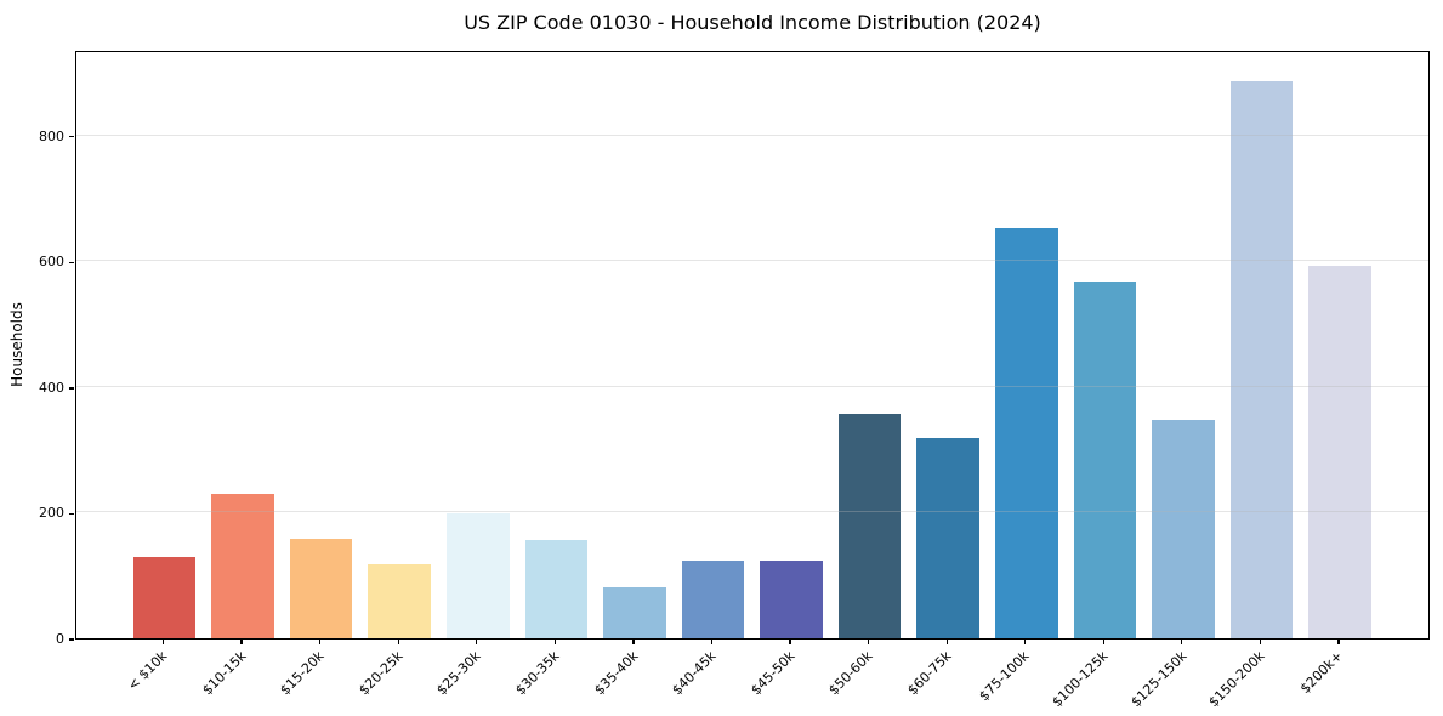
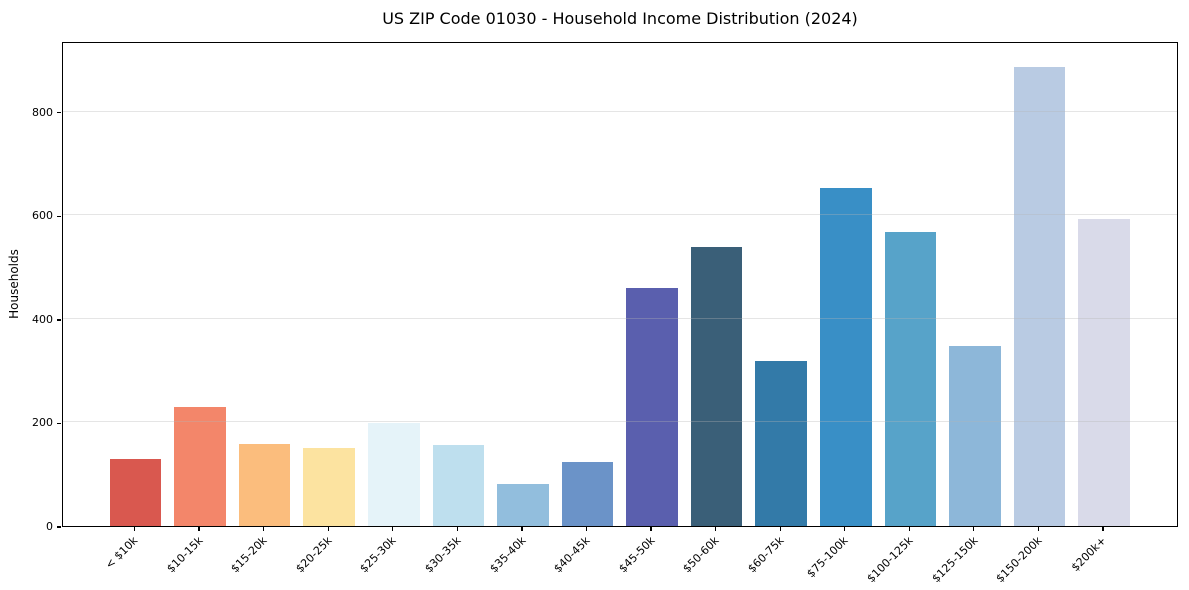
$20-25k: 120 -> 150
$45-50k: 120 -> 460
$50-60k: 360 -> 540
